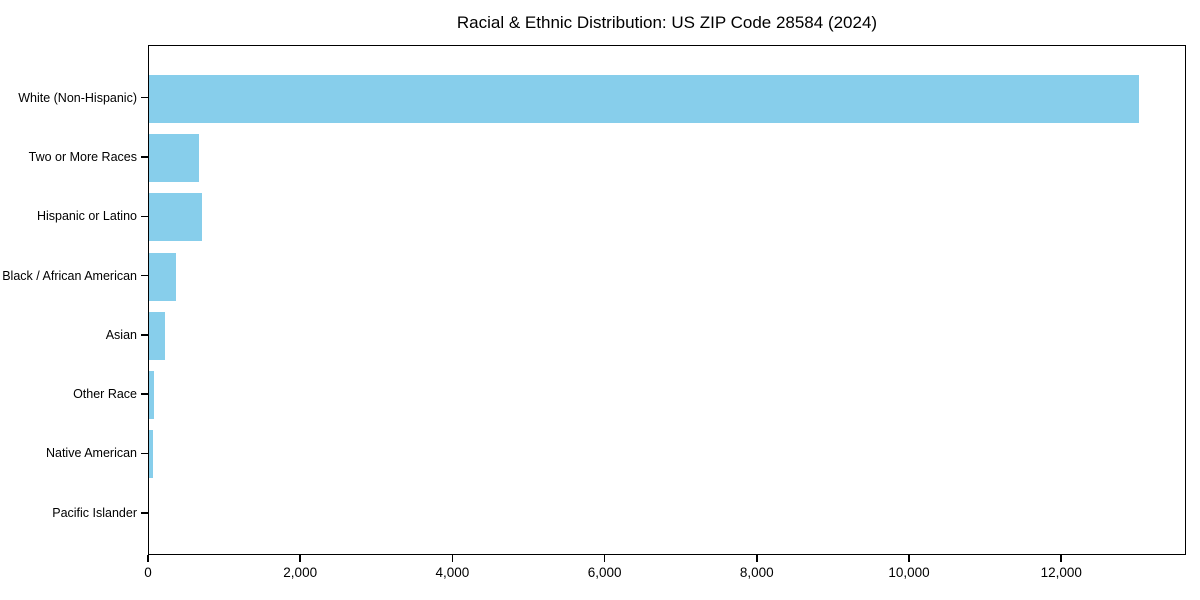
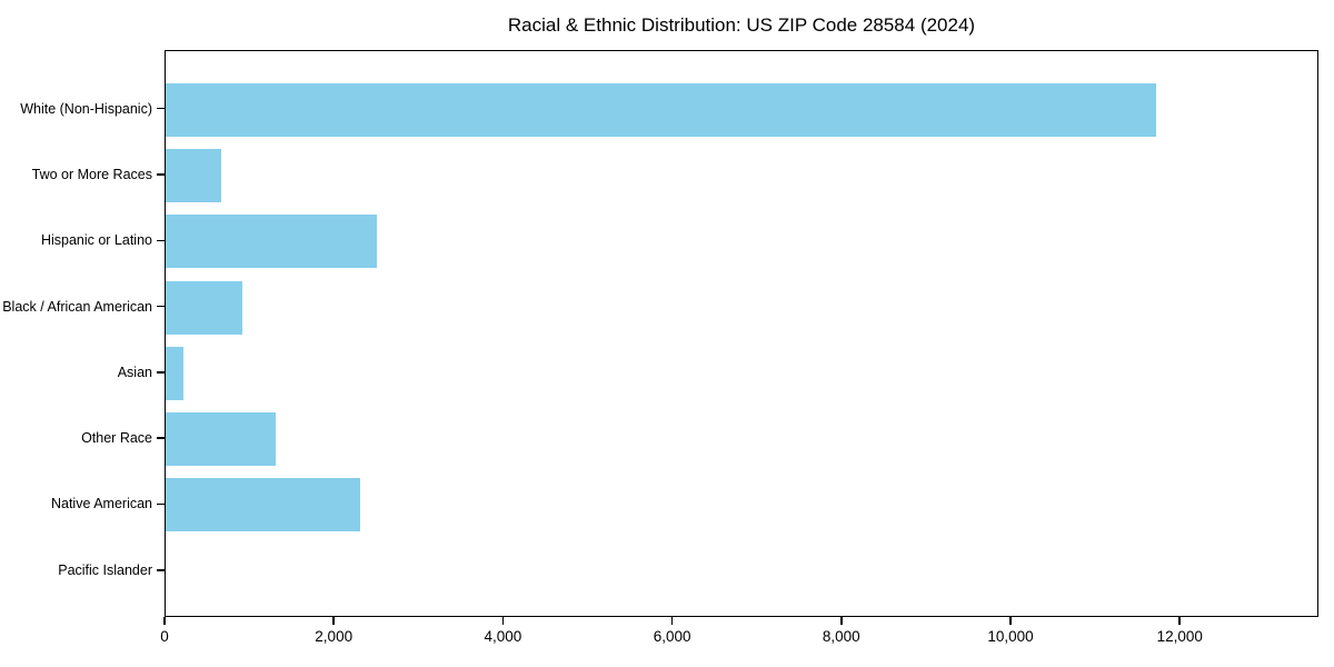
White (Non-Hispanic): 13000 -> 11700
Hispanic or Latino: 700 -> 2500
Black / African American: 400 -> 900
Other Race: 100 -> 1300
Native American: 100 -> 2300
